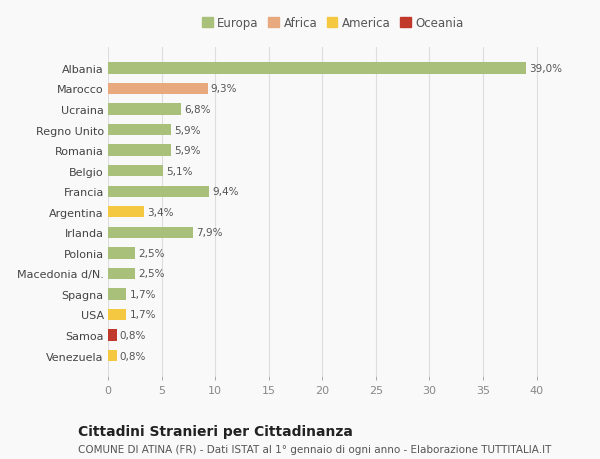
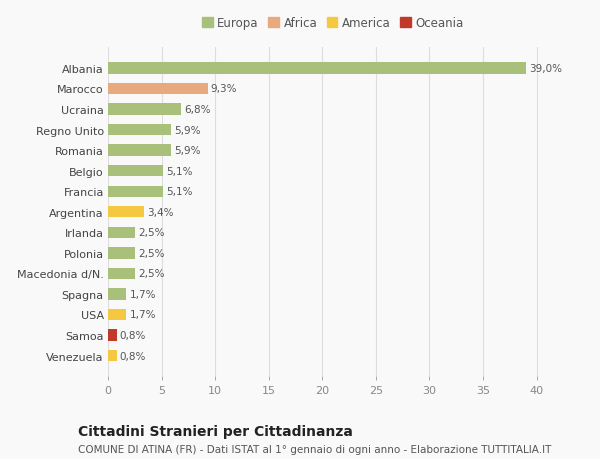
Francia: 9,4% -> 5,1%
Irlanda: 7,9% -> 2,5%
